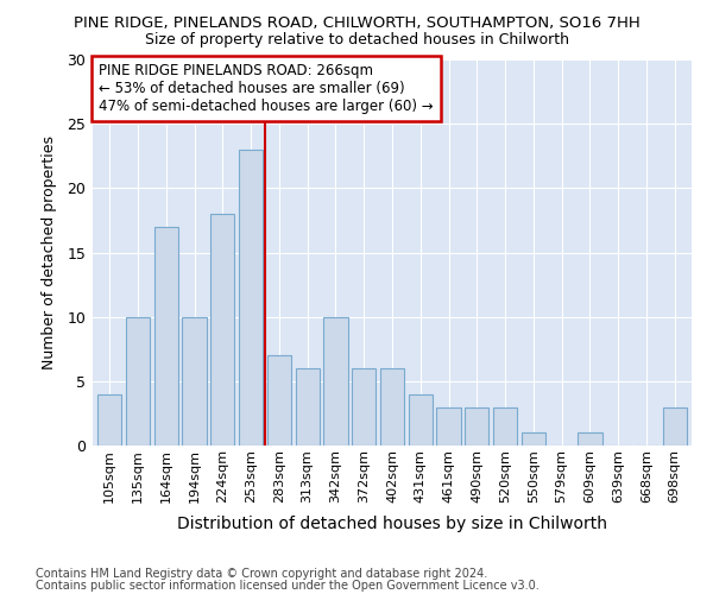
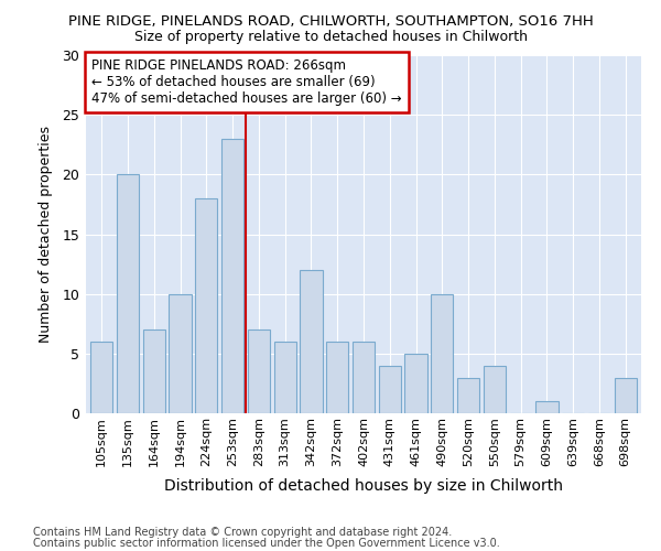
105sqm: 4 -> 6
135sqm: 10 -> 20
164sqm: 17 -> 7
342sqm: 10 -> 12
461sqm: 3 -> 5
490sqm: 3 -> 10
550sqm: 1 -> 4
